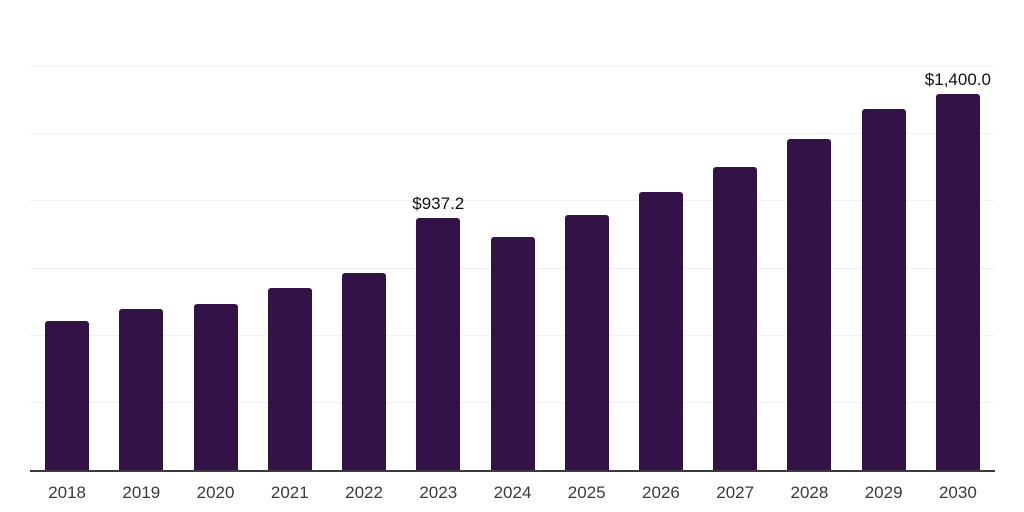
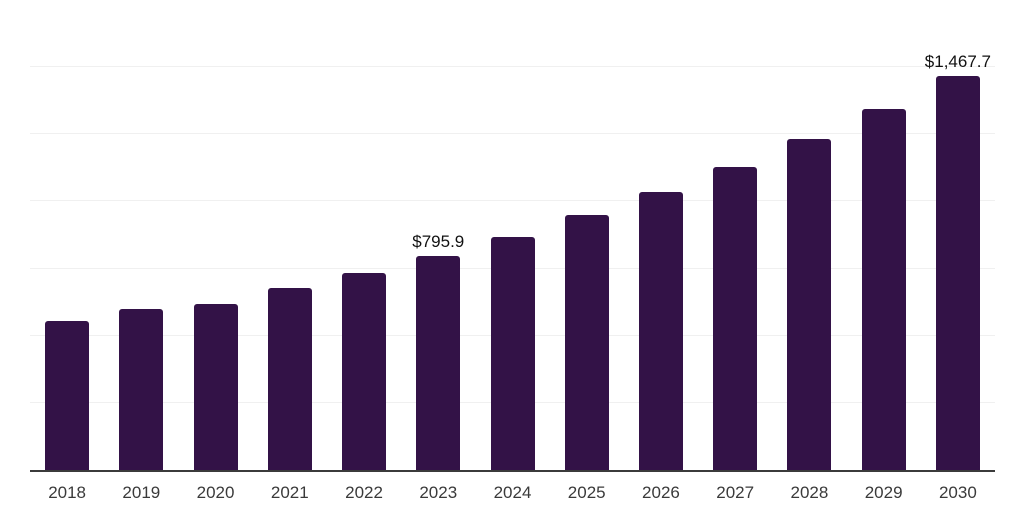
2023: $937.2 -> $795.9
2030: $1,400.0 -> $1,467.7
